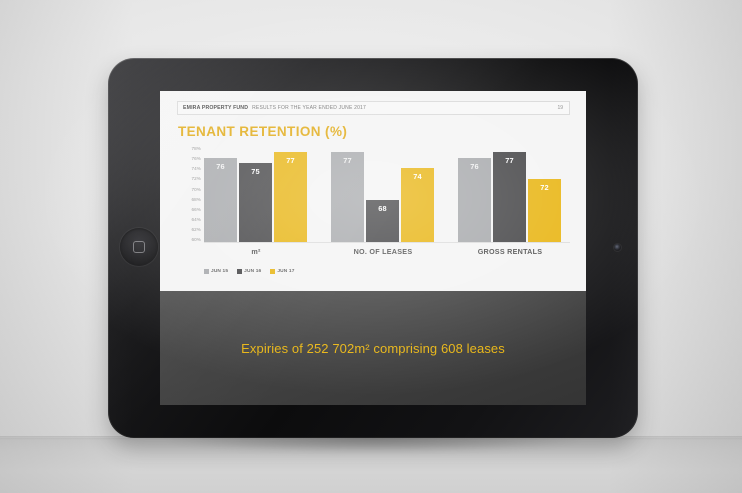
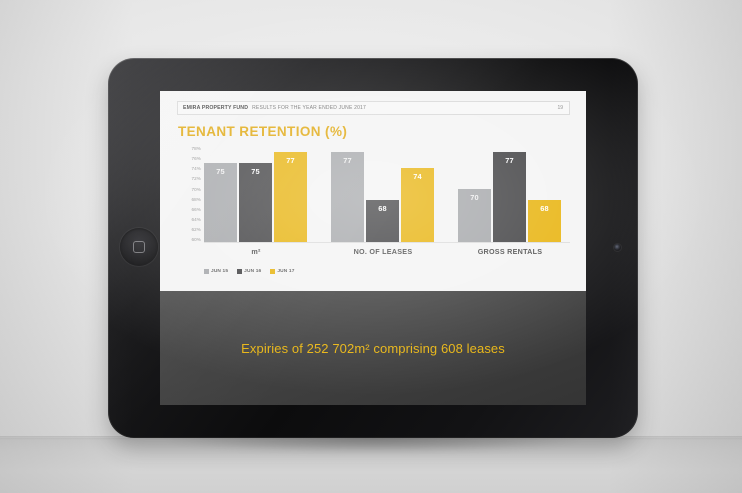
JUN 15/m²: 76 -> 75
JUN 15/GROSS RENTALS: 76 -> 70
JUN 17/GROSS RENTALS: 72 -> 68
